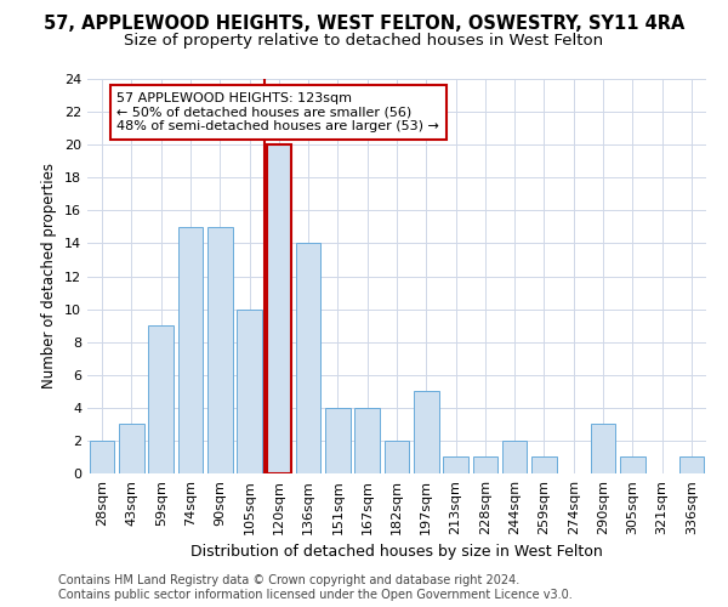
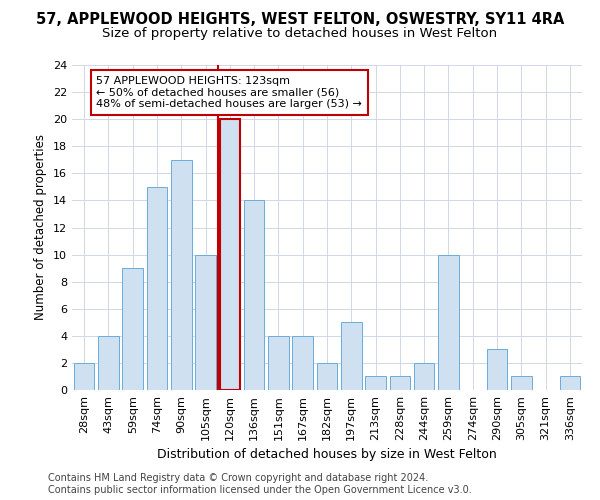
43sqm: 3 -> 4
90sqm: 15 -> 17
259sqm: 1 -> 10
